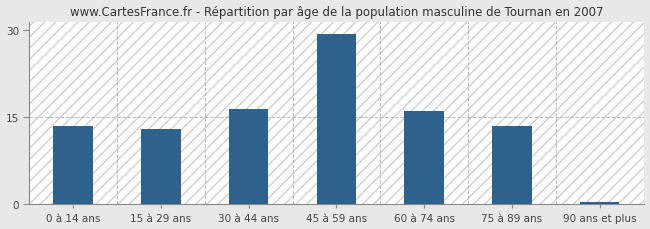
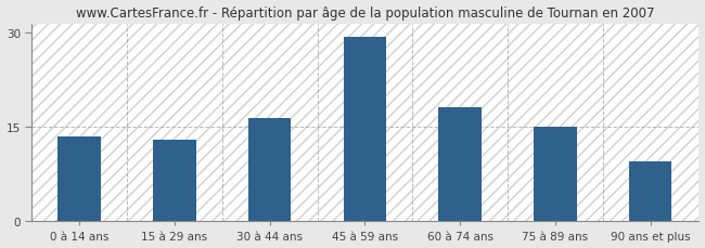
60 à 74 ans: 16.1 -> 18.2
75 à 89 ans: 13.5 -> 15.0
90 ans et plus: 0.4 -> 9.6
